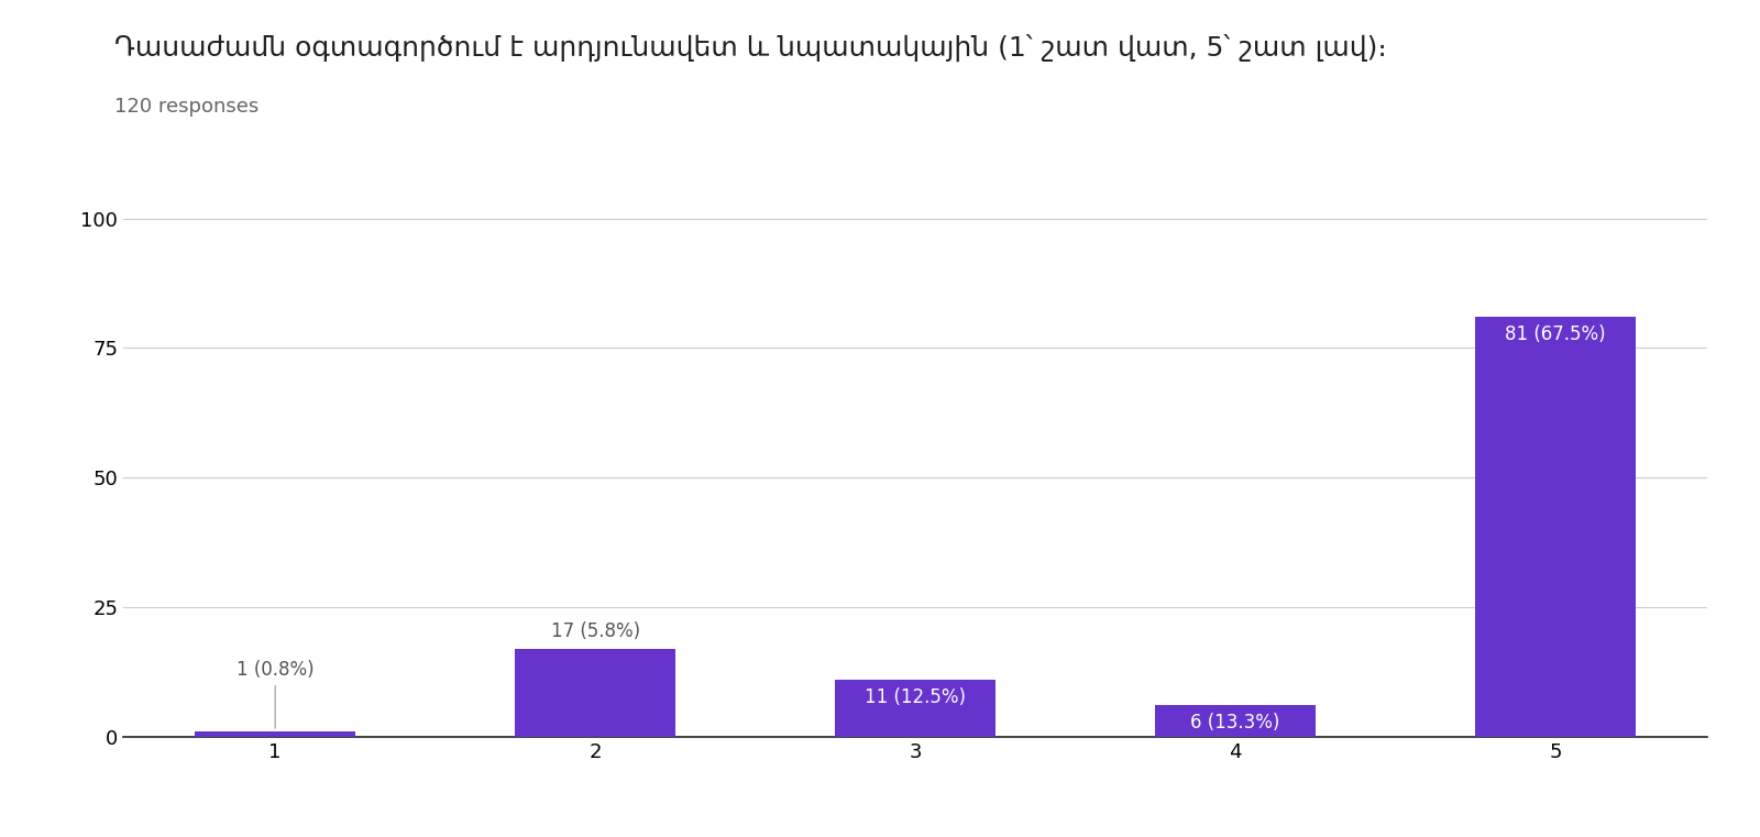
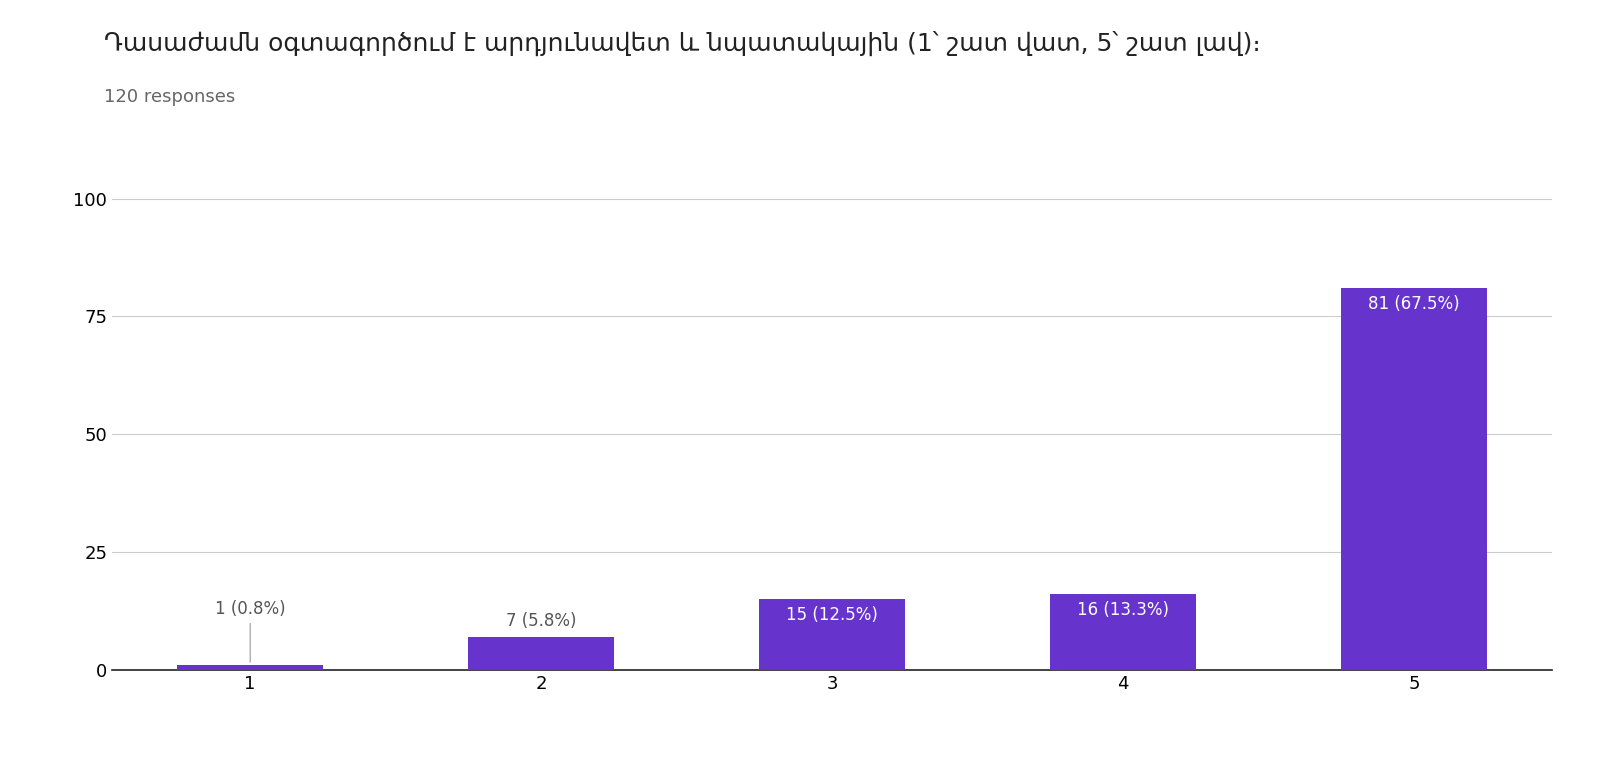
2: 17 -> 7
3: 11 -> 15
4: 6 -> 16
